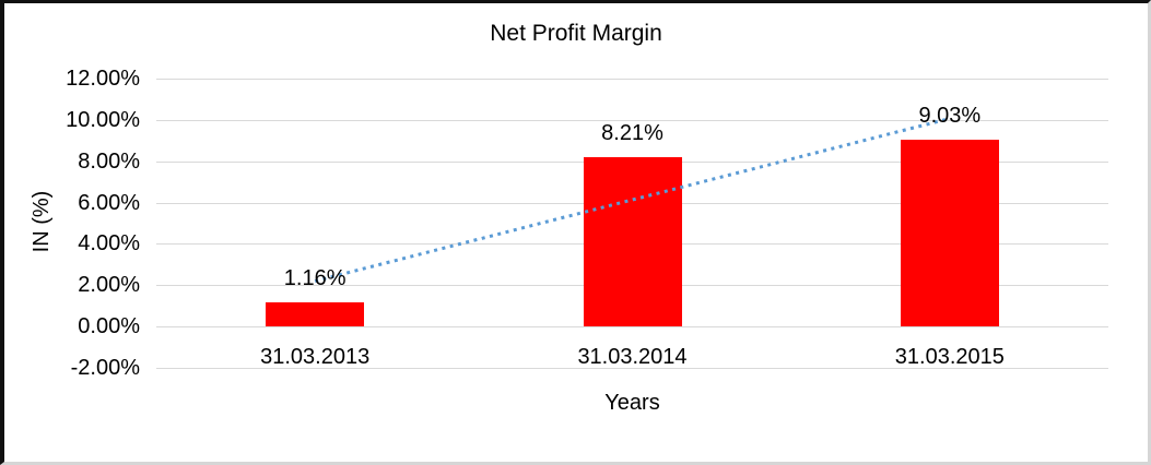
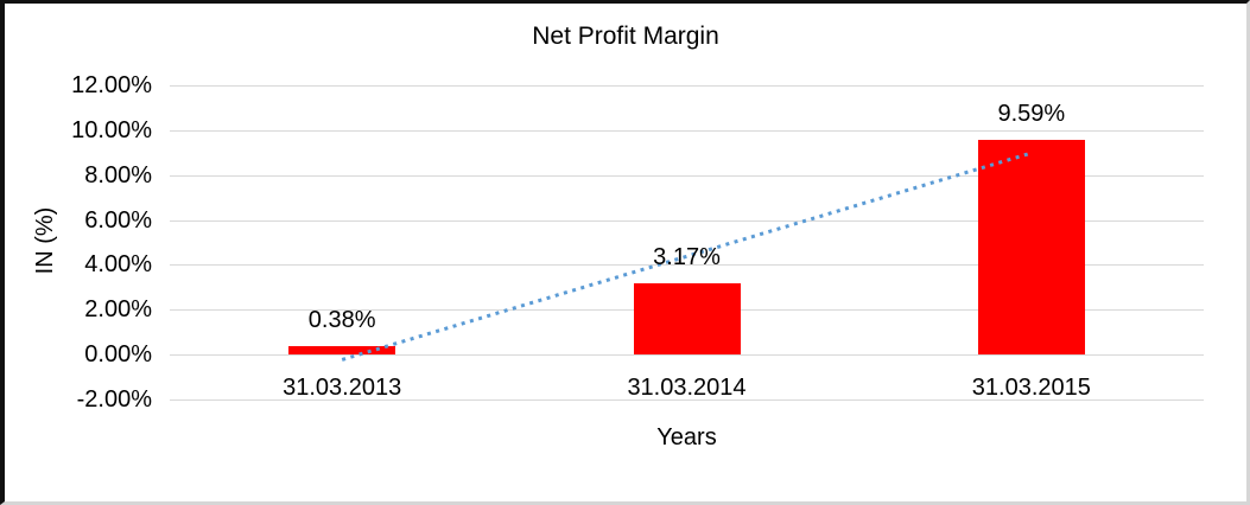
31.03.2013: 1.16% -> 0.38%
31.03.2014: 8.21% -> 3.17%
31.03.2015: 9.03% -> 9.59%
